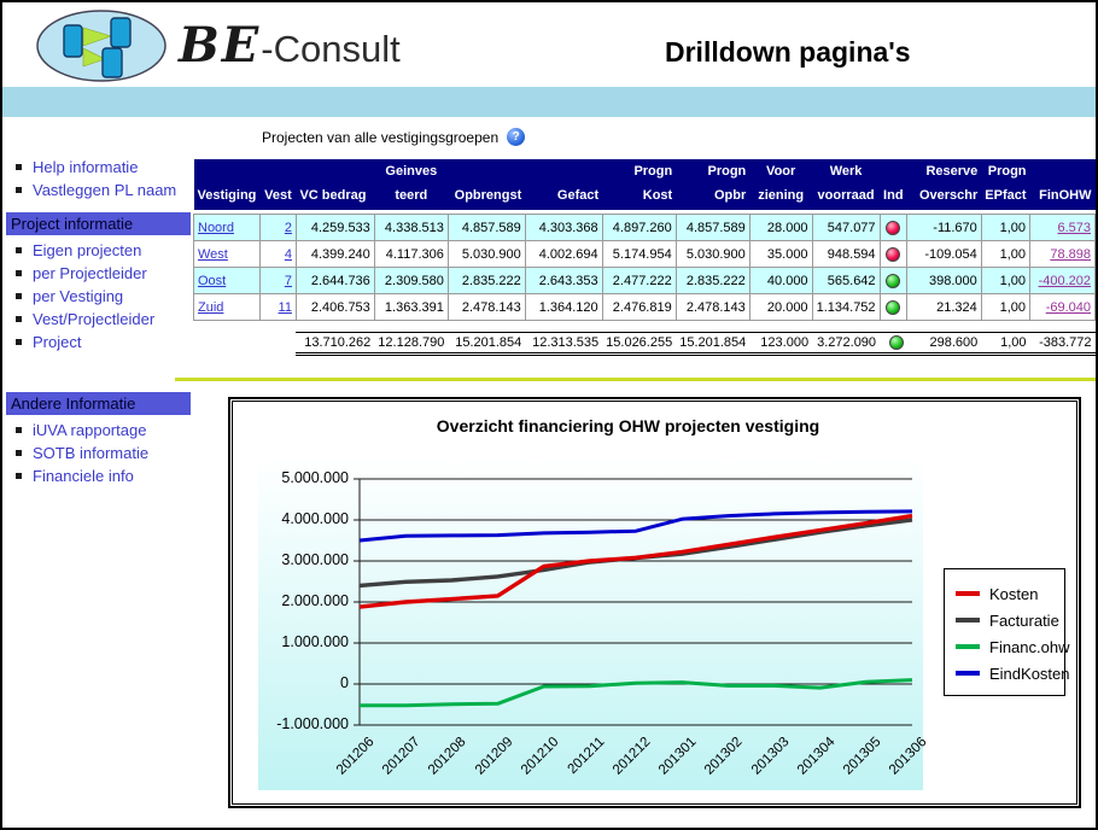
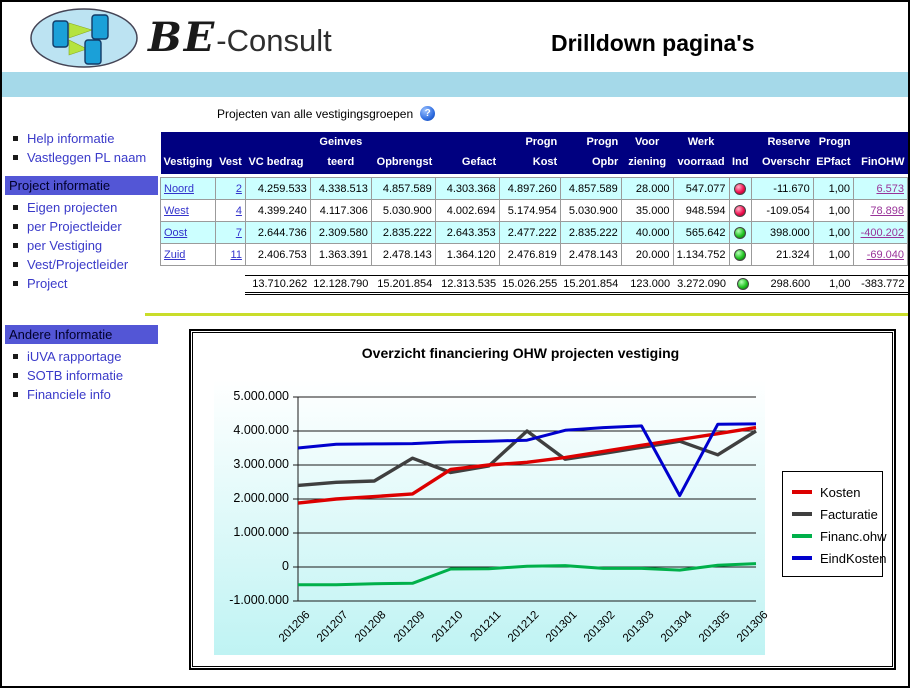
Facturatie/201209: 2600000 -> 3200000
Facturatie/201212: 3100000 -> 4000000
EindKosten/201304: 4200000 -> 2100000
Facturatie/201305: 3900000 -> 3300000
